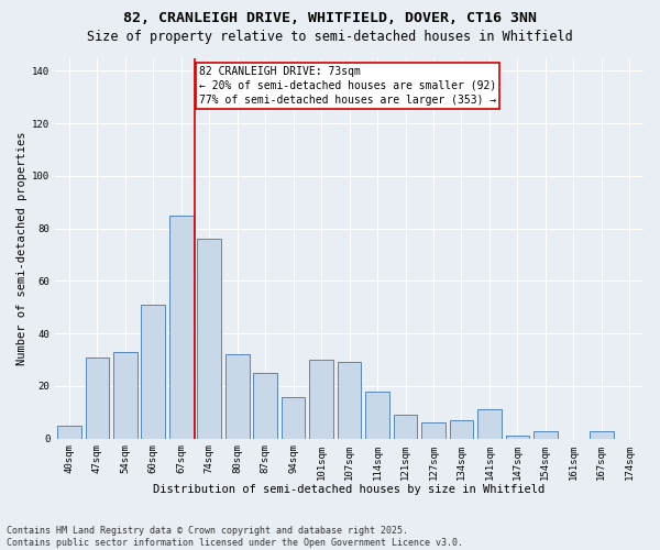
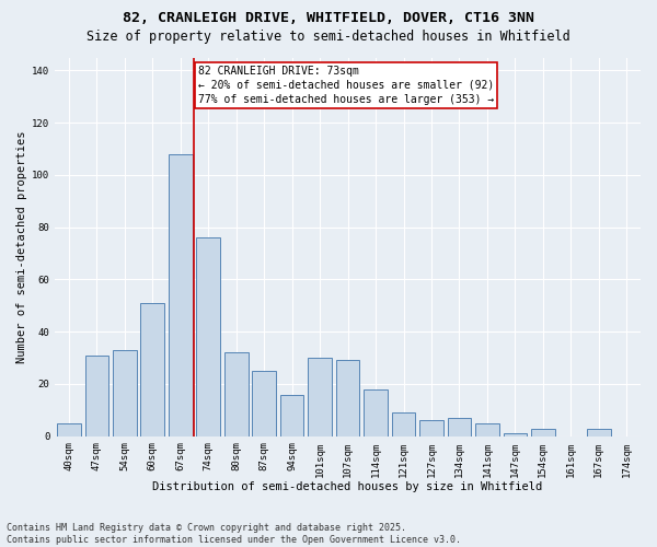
67sqm: 85 -> 108
141sqm: 11 -> 5
